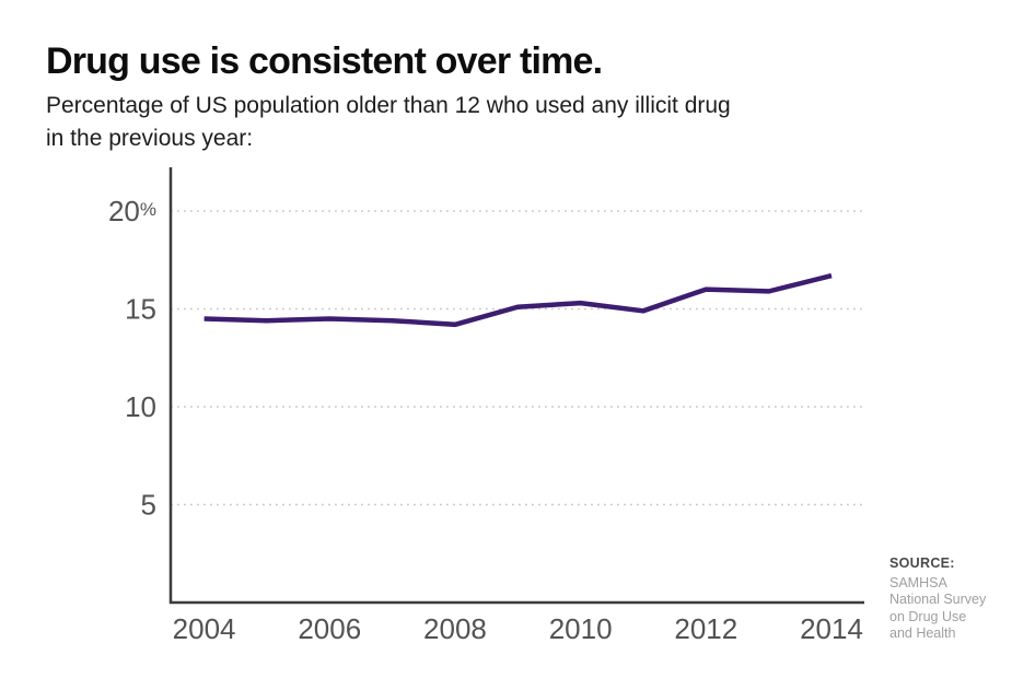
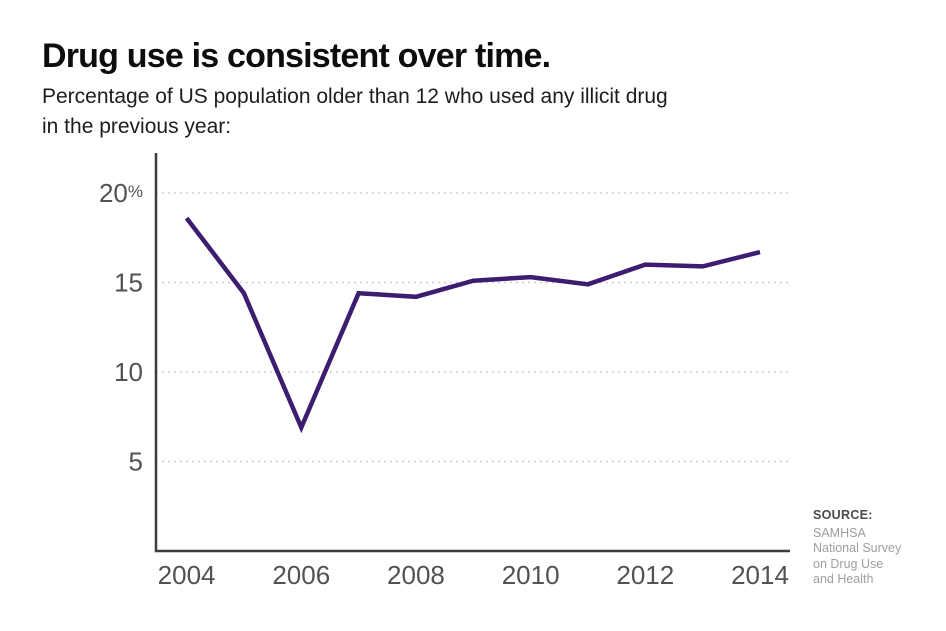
2004: 14.5 -> 18.6
2006: 14.5 -> 6.9
